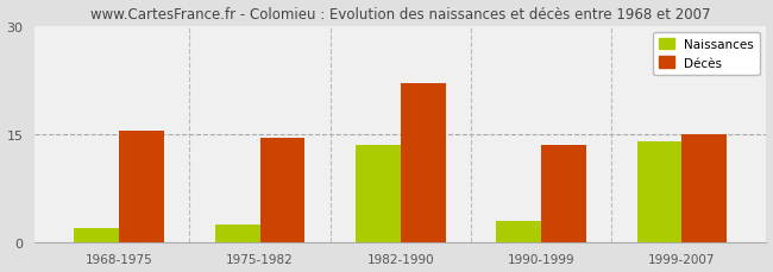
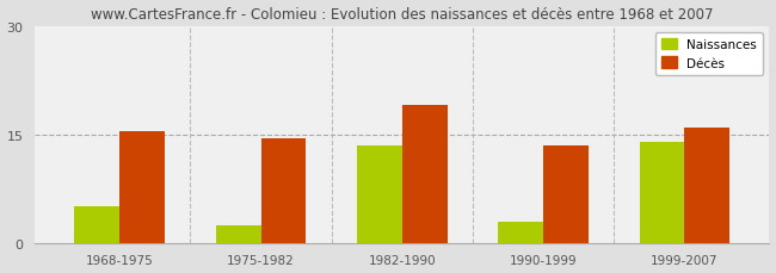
Naissances/1968-1975: 2.0 -> 5.0
Décès/1982-1990: 22.0 -> 19.0
Décès/1999-2007: 15.0 -> 16.0
